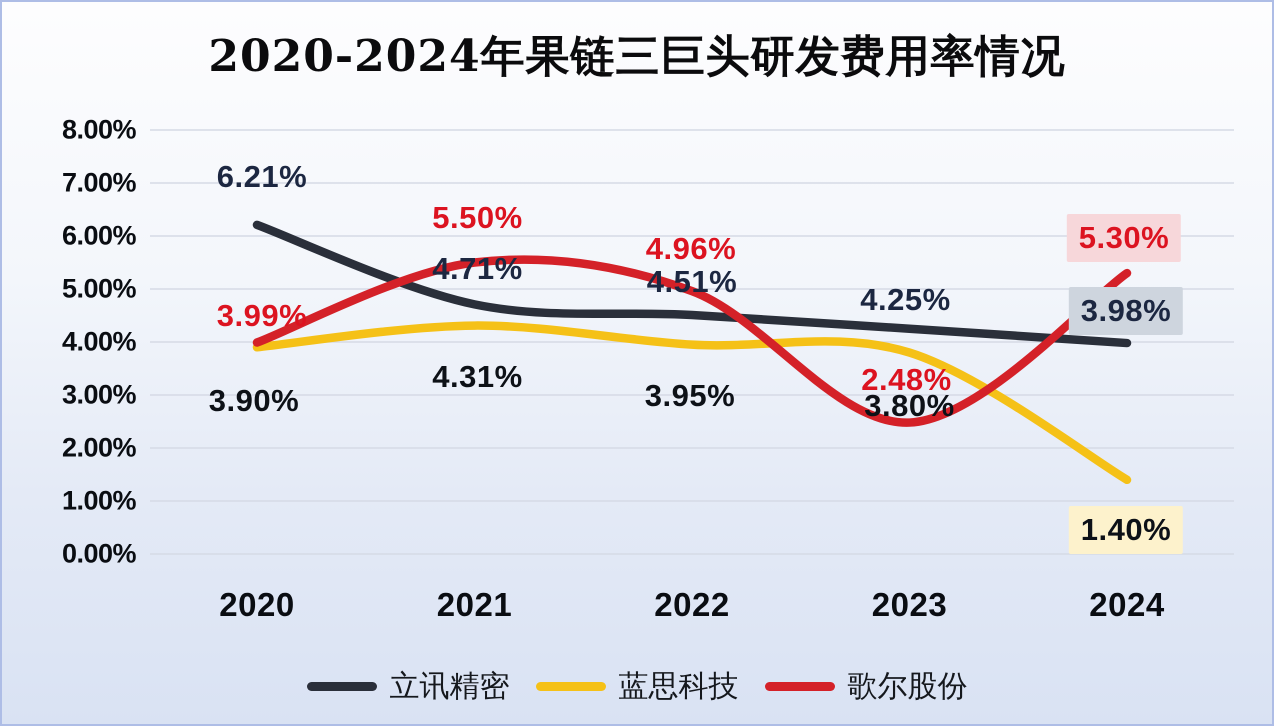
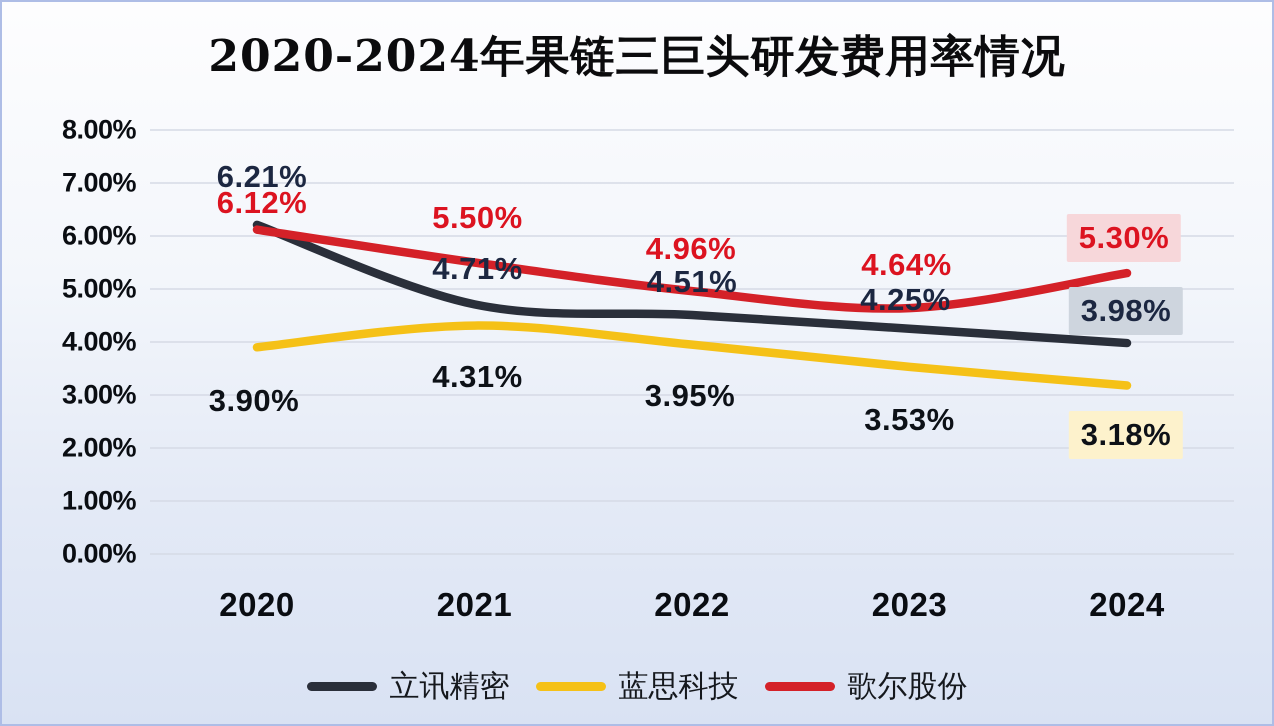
歌尔股份/2020: 3.99% -> 6.12%
蓝思科技/2023: 3.80% -> 3.53%
歌尔股份/2023: 2.48% -> 4.64%
蓝思科技/2024: 1.40% -> 3.18%
